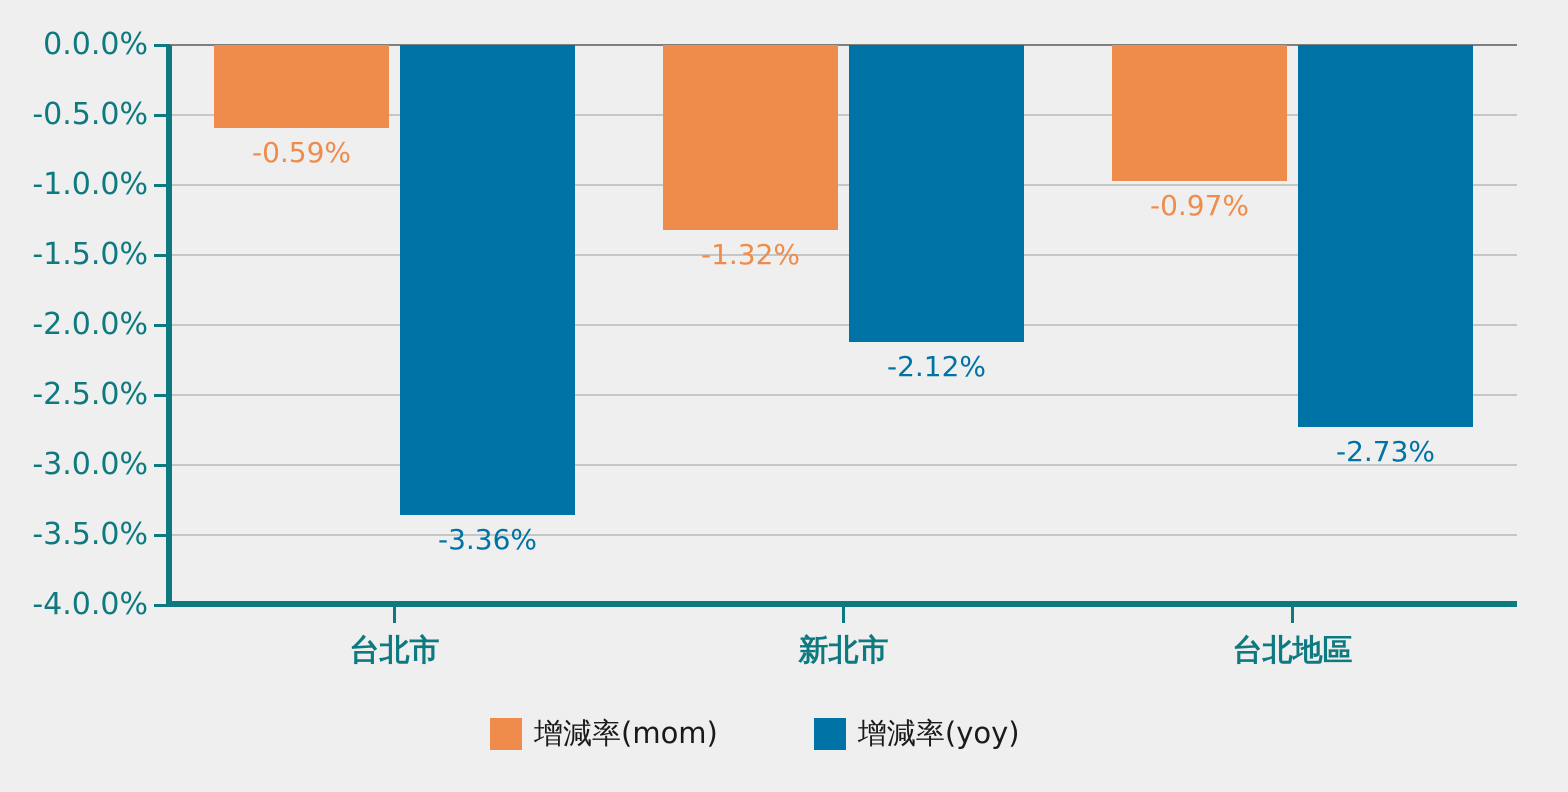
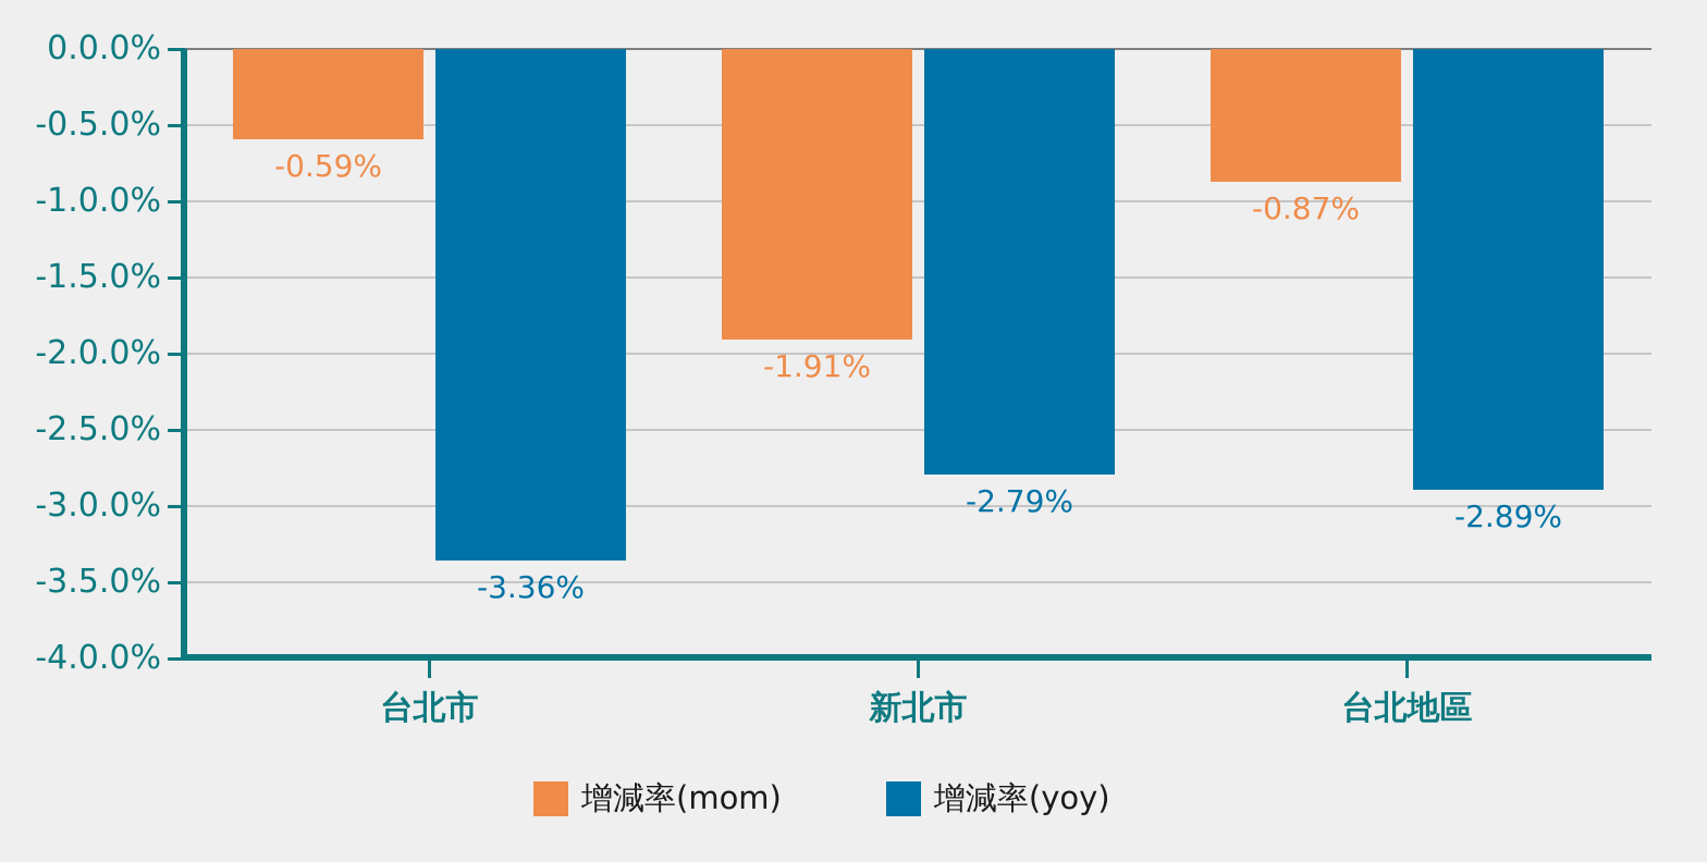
增減率(mom)/新北市: -1.32% -> -1.91%
增減率(yoy)/新北市: -2.12% -> -2.79%
增減率(mom)/台北地區: -0.97% -> -0.87%
增減率(yoy)/台北地區: -2.73% -> -2.89%
